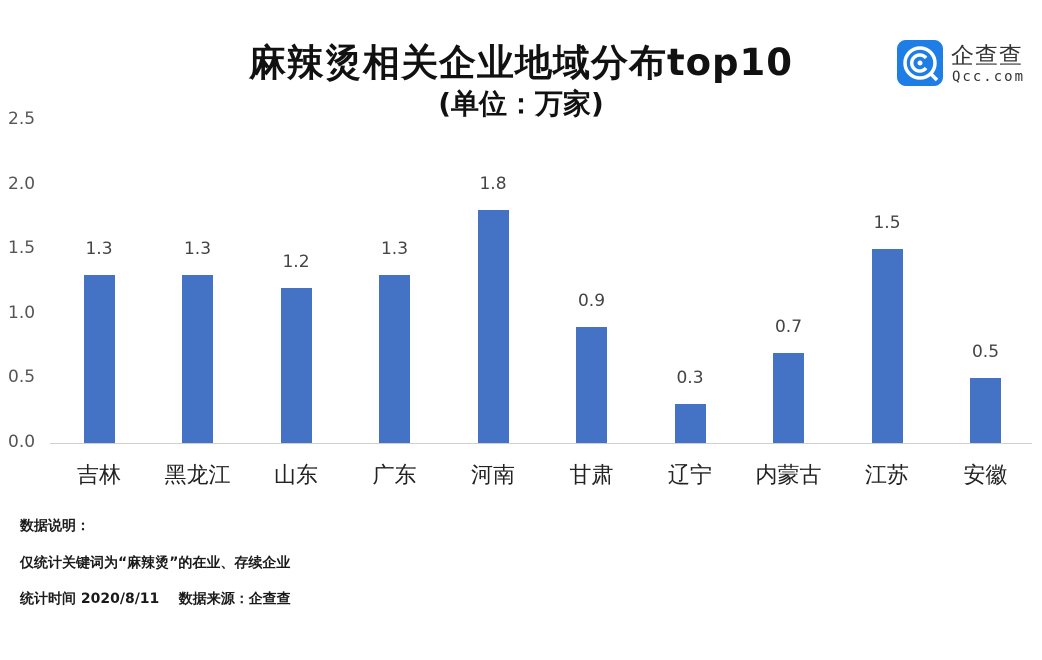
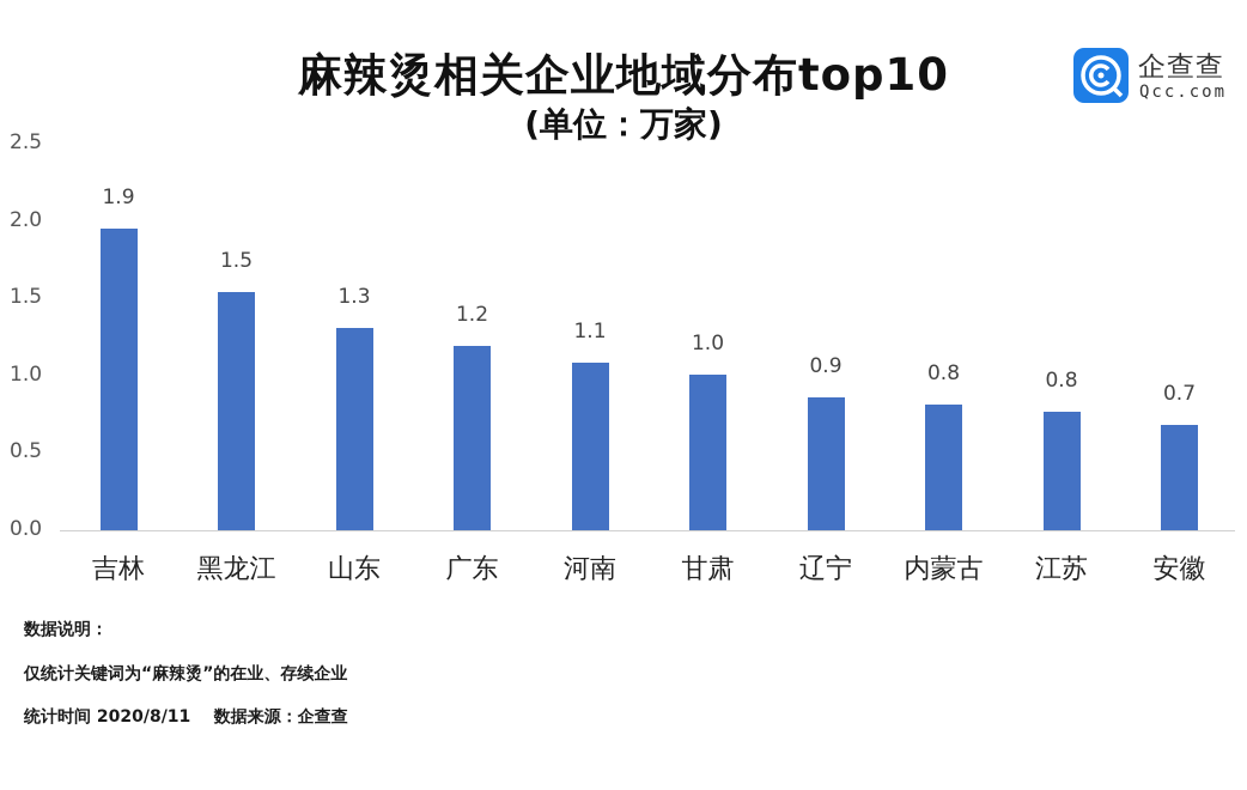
吉林: 1.3 -> 1.9
黑龙江: 1.3 -> 1.5
山东: 1.2 -> 1.3
广东: 1.3 -> 1.2
河南: 1.8 -> 1.1
甘肃: 0.9 -> 1.0
辽宁: 0.3 -> 0.9
内蒙古: 0.7 -> 0.8
江苏: 1.5 -> 0.8
安徽: 0.5 -> 0.7
